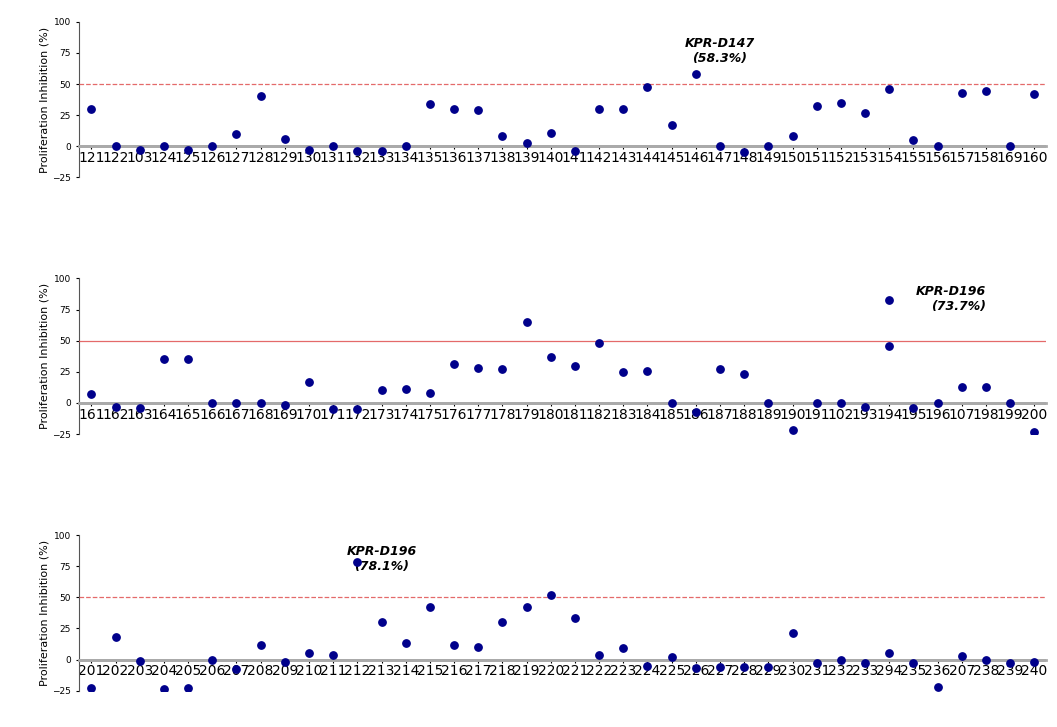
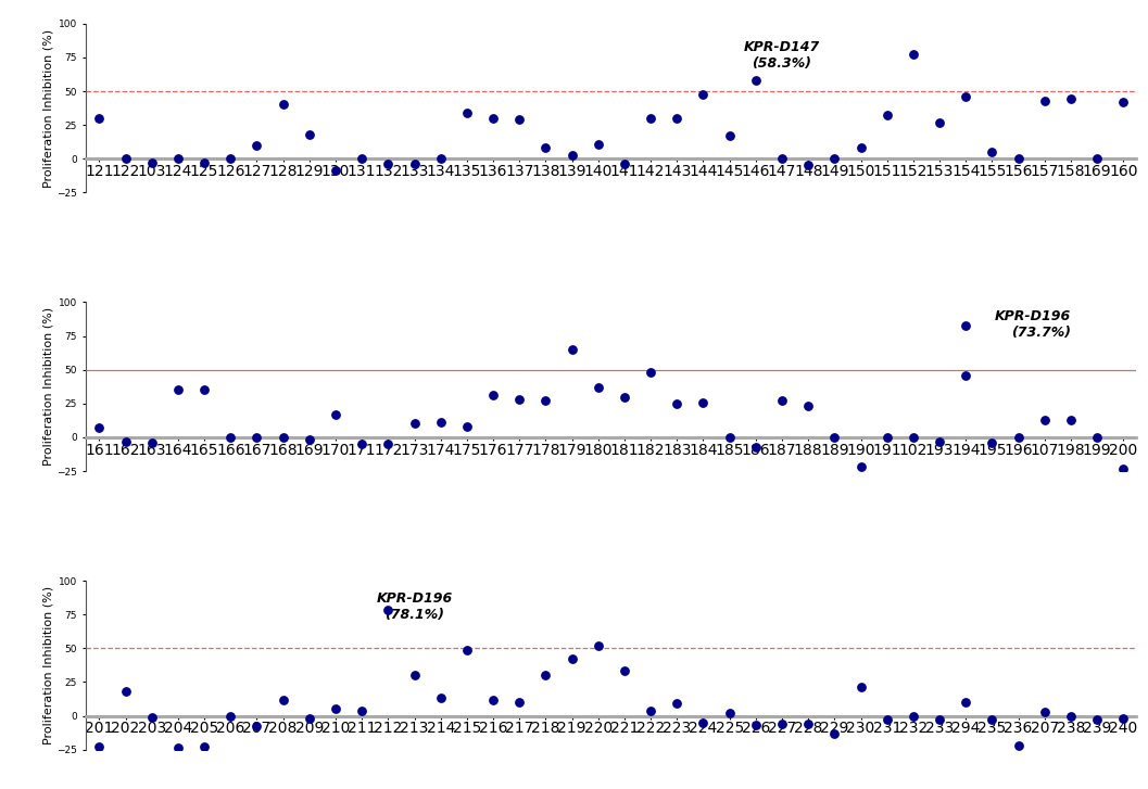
129: 6 -> 18
130: -3 -> -9
152: 35 -> 77
215: 42 -> 49
229: -6 -> -13
294: 5 -> 10
